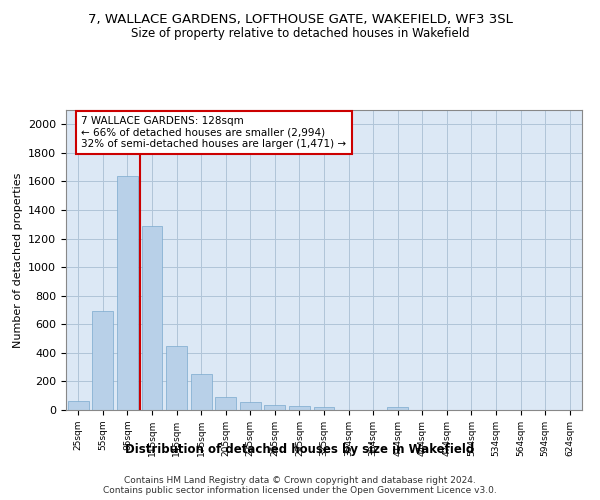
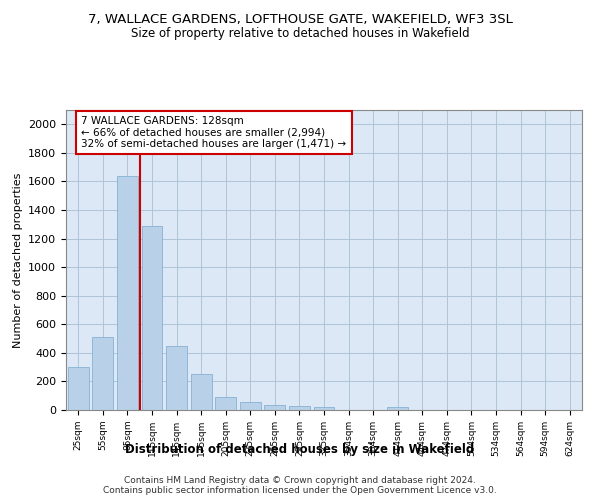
25sqm: 60 -> 300
55sqm: 700 -> 510
